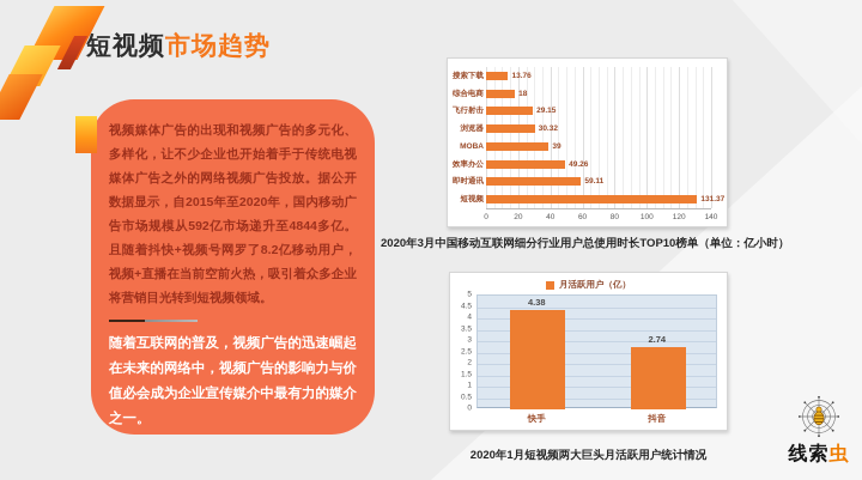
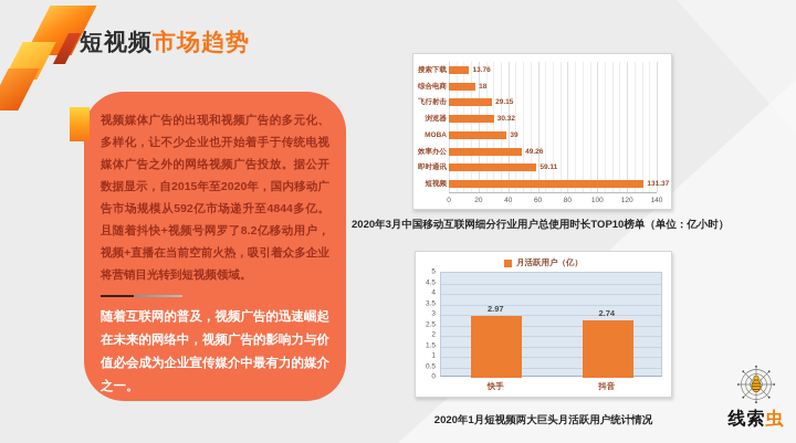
2020年1月短视频两大巨头月活跃用户统计情况/快手: 4.38 -> 2.97
